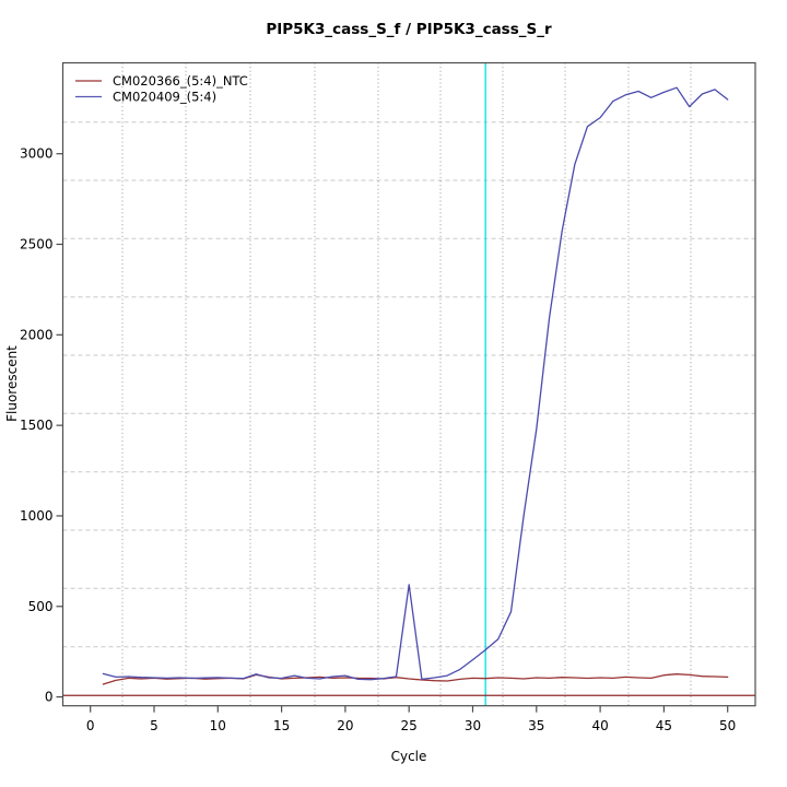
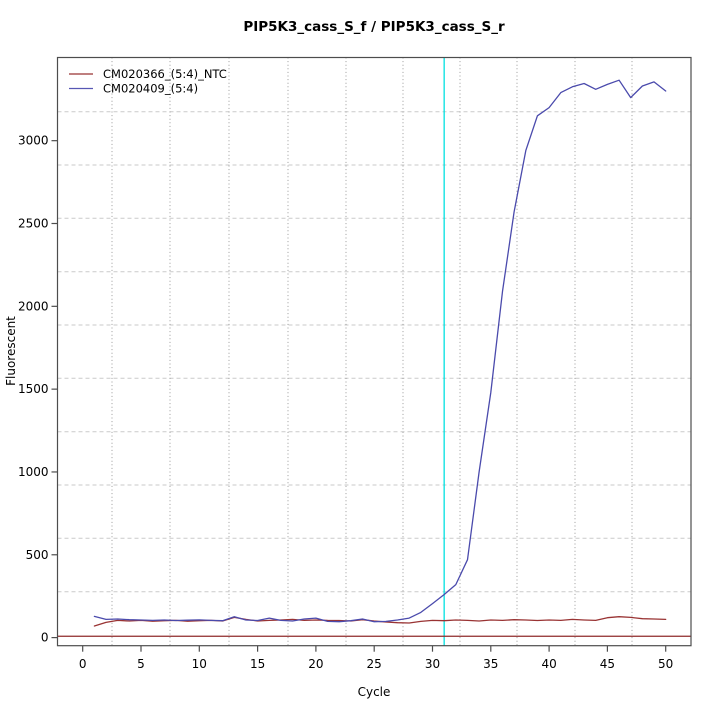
CM020409_(5:4)/25: 620 -> 100
